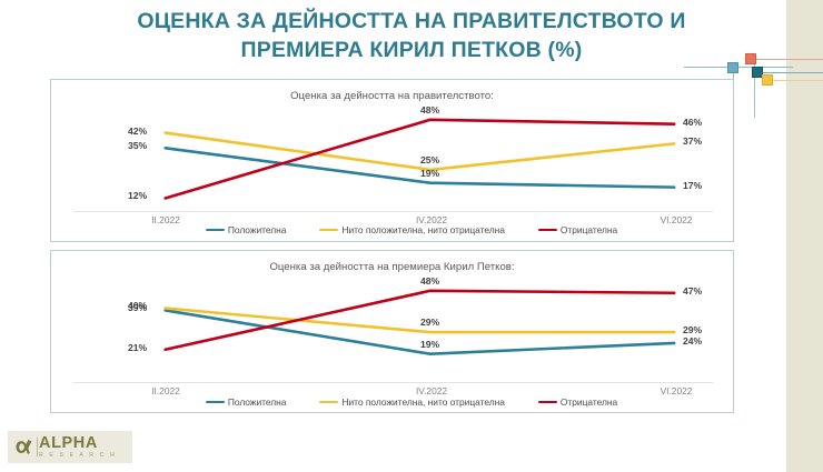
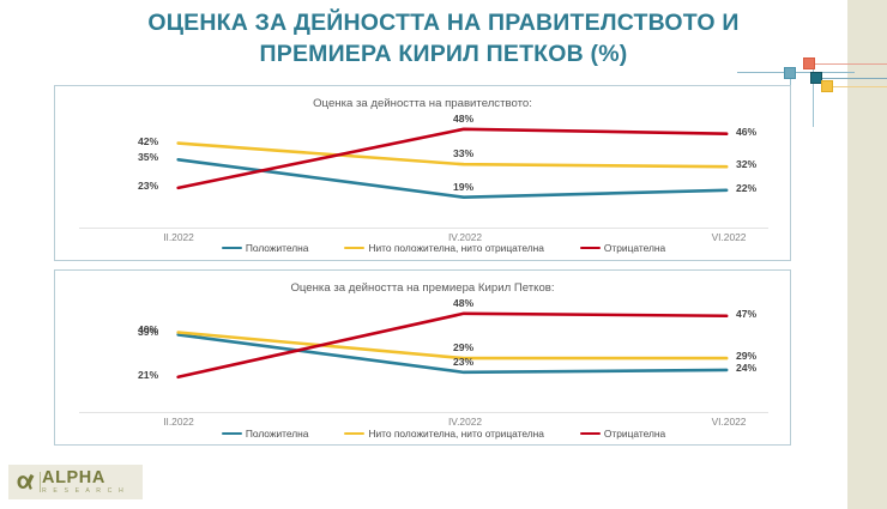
Оценка за дейността на правителството:/Отрицателна/II.2022: 12% -> 23%
Оценка за дейността на правителството:/Нито положителна, нито отрицателна/IV.2022: 25% -> 33%
Оценка за дейността на правителството:/Положителна/VI.2022: 17% -> 22%
Оценка за дейността на правителството:/Нито положителна, нито отрицателна/VI.2022: 37% -> 32%
Оценка за дейността на премиера Кирил Петков:/Положителна/IV.2022: 19% -> 23%
